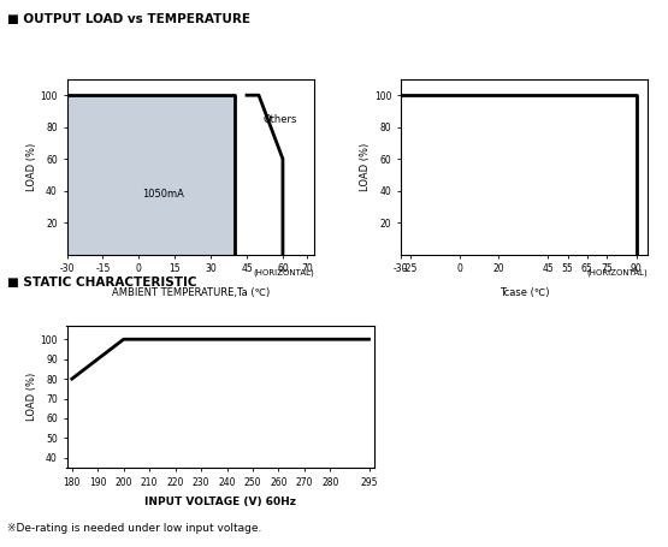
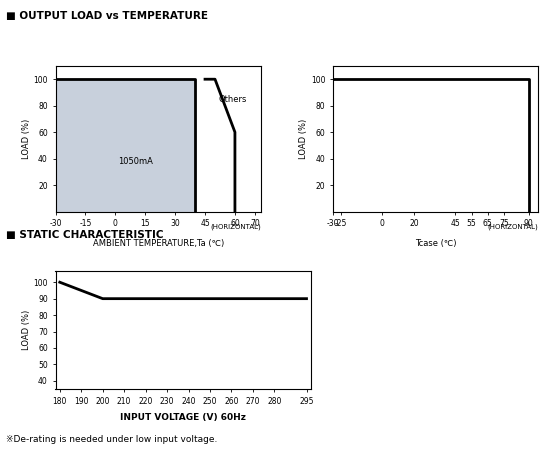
180: 80 -> 100
200: 100 -> 90
295: 100 -> 90
